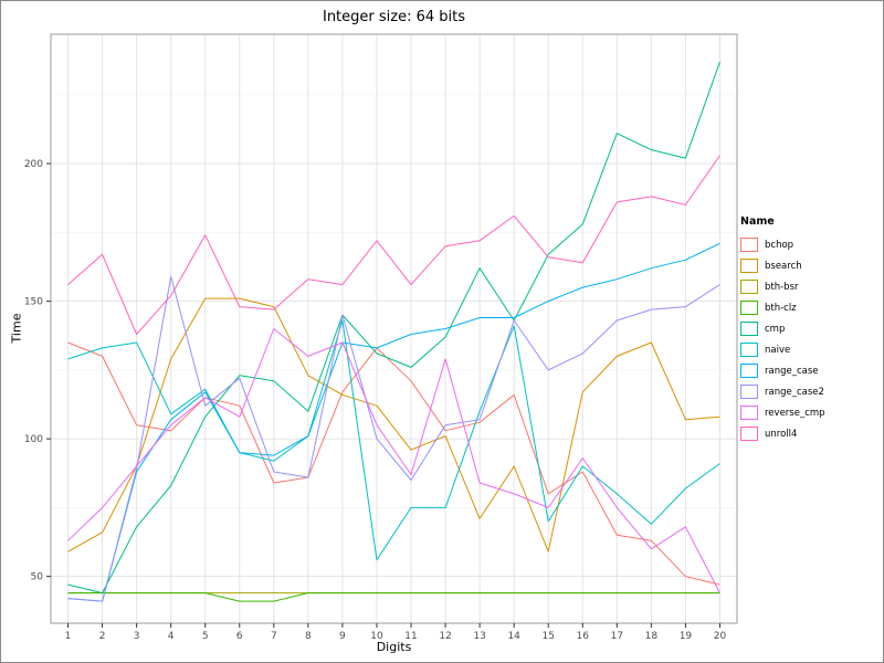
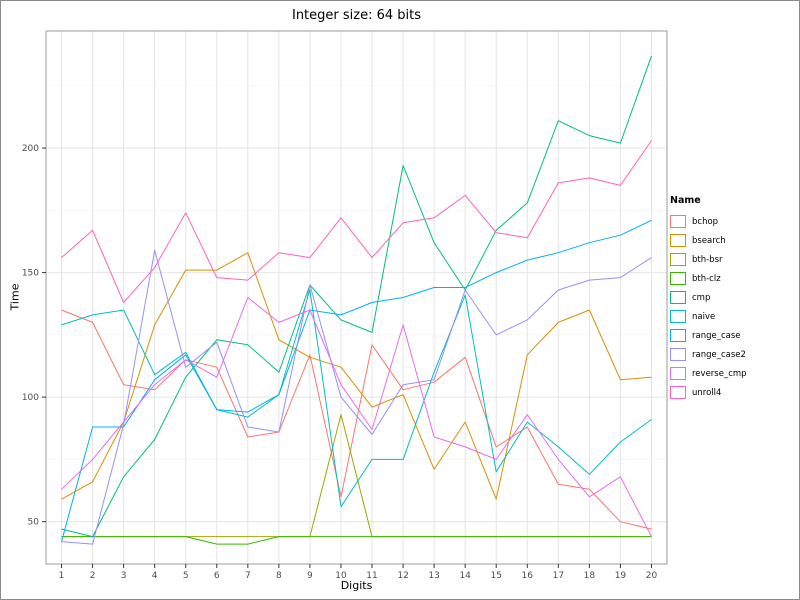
range_case/2: 41 -> 88
bsearch/7: 148 -> 158
bchop/10: 133 -> 60
bth-bsr/10: 44 -> 93
cmp/12: 137 -> 193
